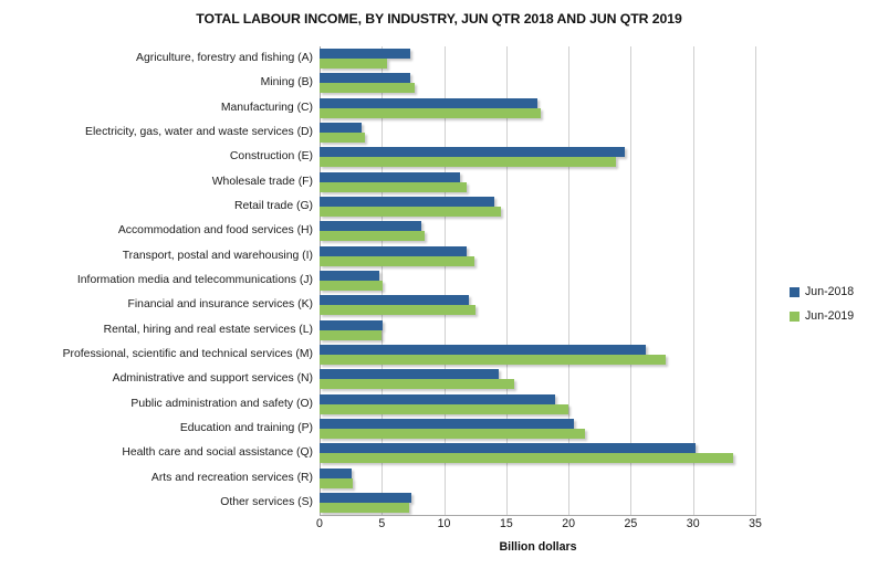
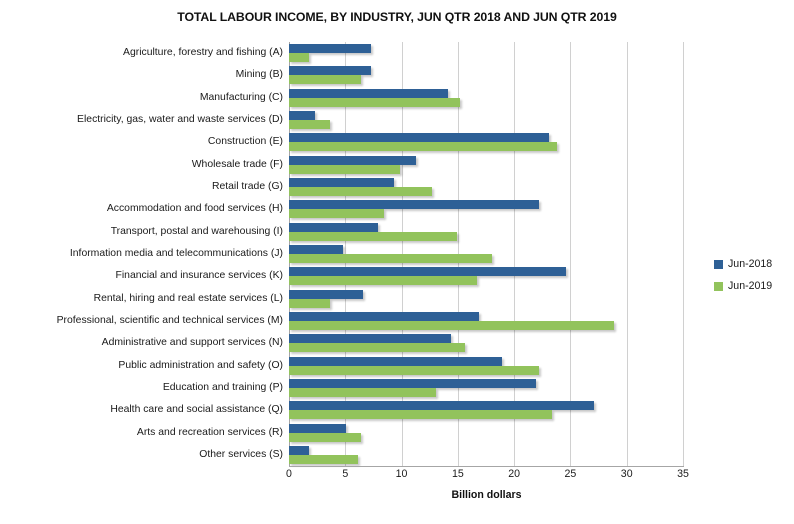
Jun-2019/Agriculture, forestry and fishing (A): 5.4 -> 1.8
Jun-2019/Mining (B): 7.6 -> 6.4
Jun-2018/Manufacturing (C): 17.5 -> 14.1
Jun-2019/Manufacturing (C): 17.8 -> 15.2
Jun-2018/Electricity, gas, water and waste services (D): 3.4 -> 2.3
Jun-2018/Construction (E): 24.5 -> 23.1
Jun-2019/Wholesale trade (F): 11.8 -> 9.9
Jun-2018/Retail trade (G): 14.0 -> 9.3
Jun-2019/Retail trade (G): 14.6 -> 12.7
Jun-2018/Accommodation and food services (H): 8.2 -> 22.2
Jun-2018/Transport, postal and warehousing (I): 11.8 -> 7.9
Jun-2019/Transport, postal and warehousing (I): 12.4 -> 14.9
Jun-2019/Information media and telecommunications (J): 5.1 -> 18.0
Jun-2018/Financial and insurance services (K): 12.0 -> 24.6
Jun-2019/Financial and insurance services (K): 12.5 -> 16.7
Jun-2018/Rental, hiring and real estate services (L): 5.1 -> 6.6
Jun-2019/Rental, hiring and real estate services (L): 5.0 -> 3.6
Jun-2018/Professional, scientific and technical services (M): 26.2 -> 16.9
Jun-2019/Professional, scientific and technical services (M): 27.8 -> 28.9
Jun-2019/Public administration and safety (O): 20.0 -> 22.2
Jun-2018/Education and training (P): 20.4 -> 21.9
Jun-2019/Education and training (P): 21.3 -> 13.1
Jun-2018/Health care and social assistance (Q): 30.2 -> 27.1
Jun-2019/Health care and social assistance (Q): 33.2 -> 23.4
Jun-2018/Arts and recreation services (R): 2.6 -> 5.1
Jun-2019/Arts and recreation services (R): 2.7 -> 6.4
Jun-2018/Other services (S): 7.4 -> 1.8
Jun-2019/Other services (S): 7.2 -> 6.1
